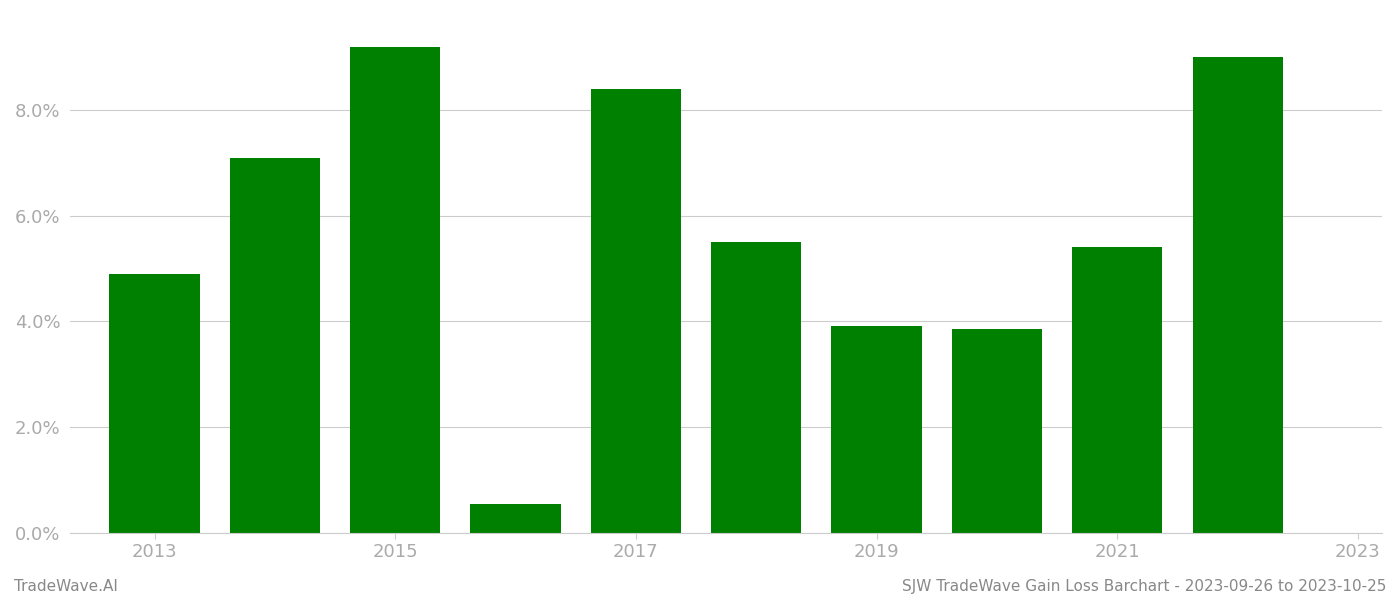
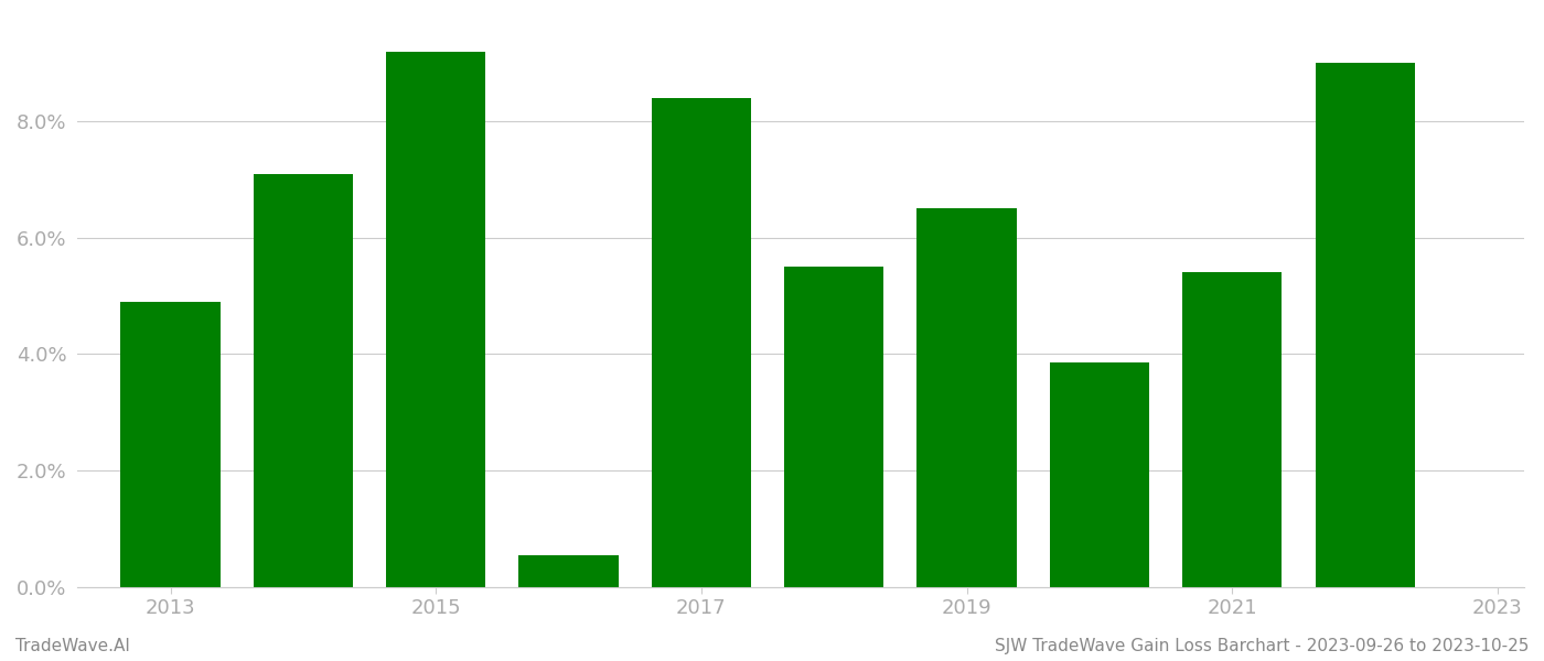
2019: 3.92% -> 6.50%
